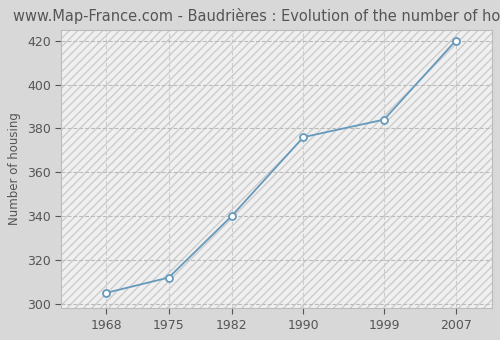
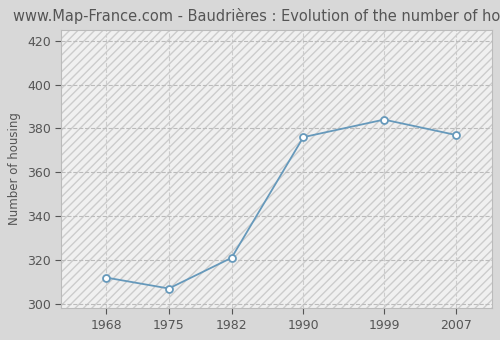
1968: 305 -> 312
1975: 312 -> 307
1982: 340 -> 321
2007: 420 -> 377
